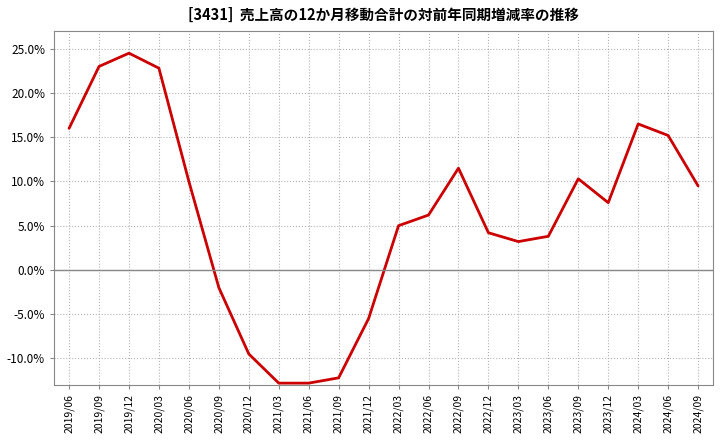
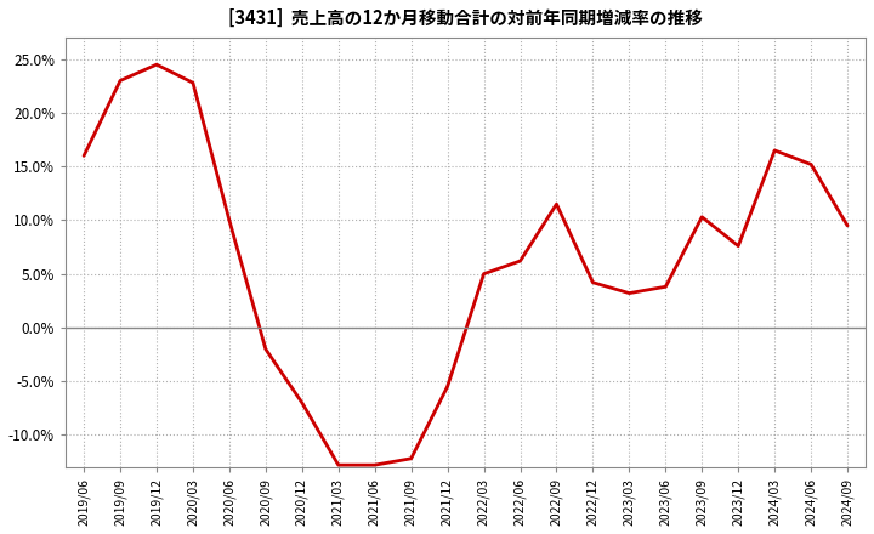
2020/12: -9.5% -> -7.0%
